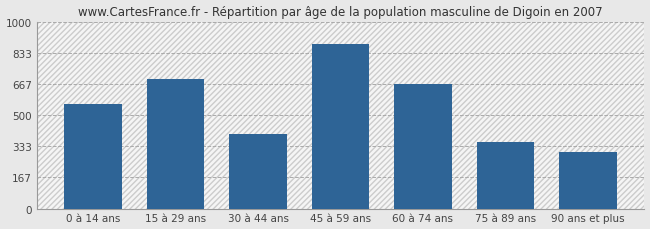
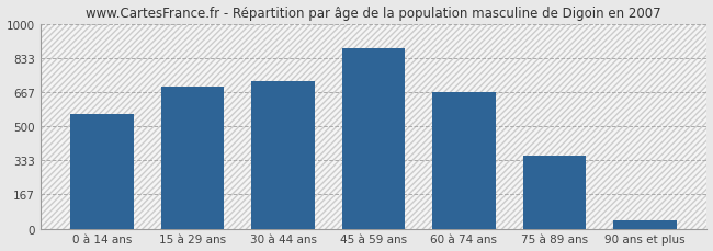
30 à 44 ans: 400 -> 720
90 ans et plus: 300 -> 40
